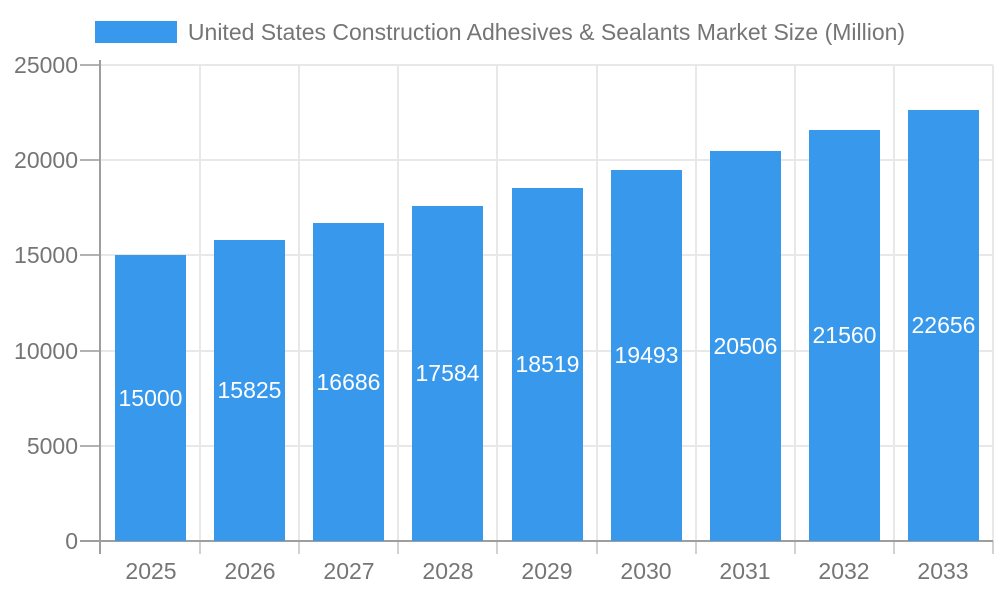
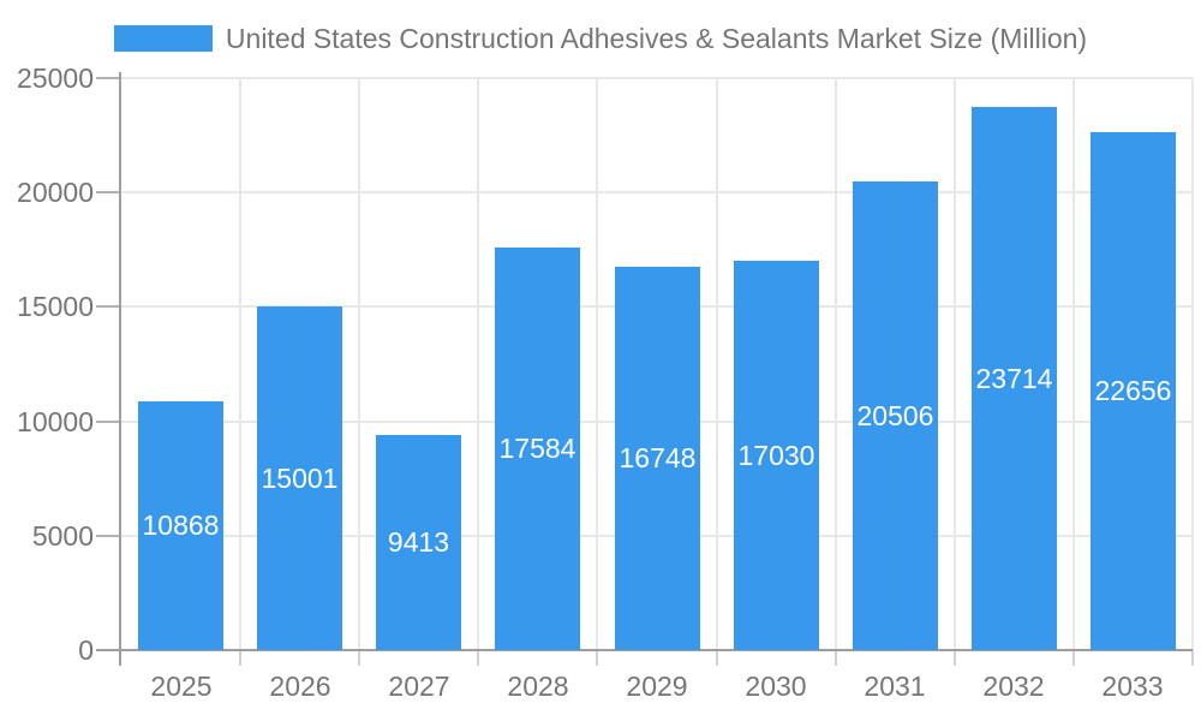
2025: 15000 -> 10868
2026: 15825 -> 15001
2027: 16686 -> 9413
2029: 18519 -> 16748
2030: 19493 -> 17030
2032: 21560 -> 23714
